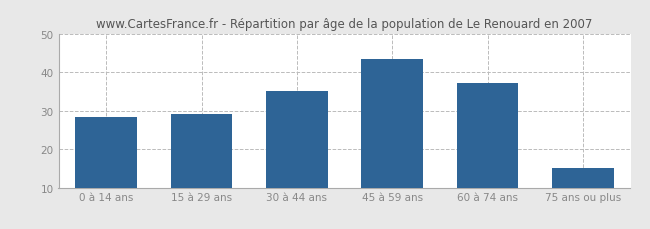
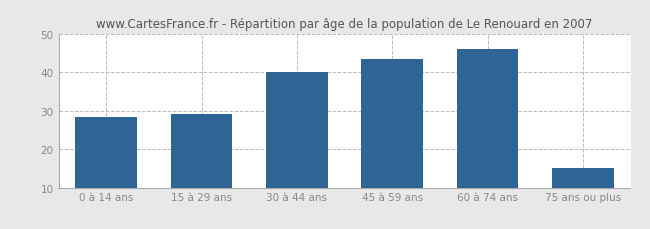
30 à 44 ans: 35.1 -> 40.0
60 à 74 ans: 37.1 -> 46.0
